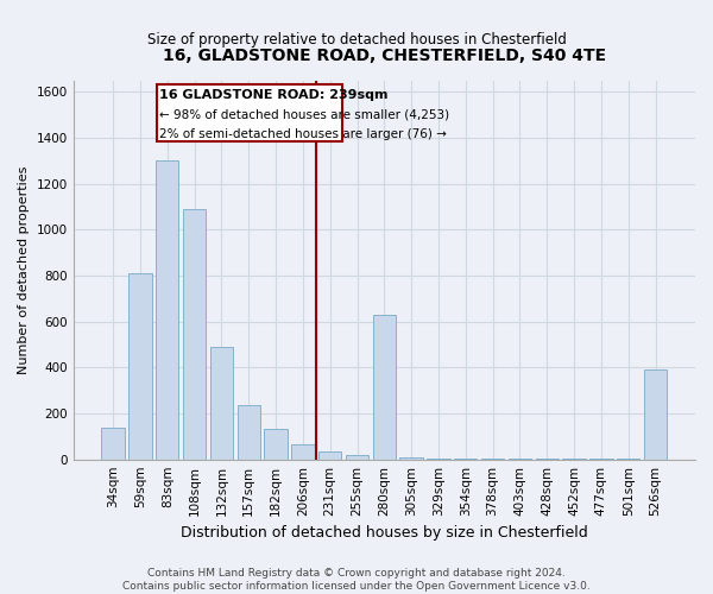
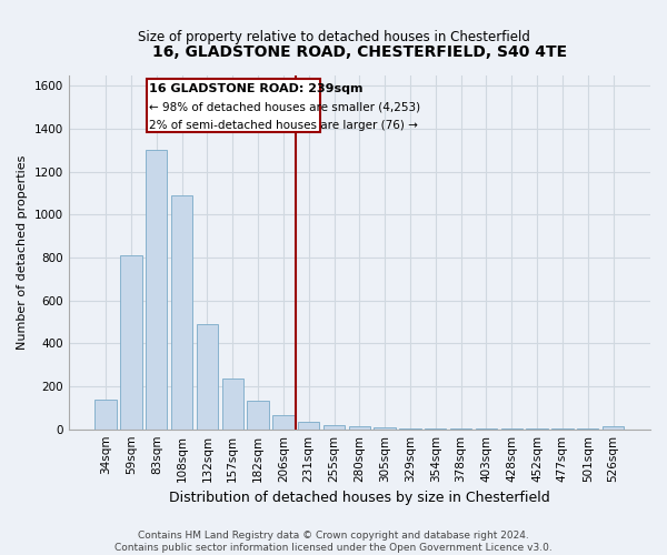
280sqm: 630 -> 20
526sqm: 390 -> 20
